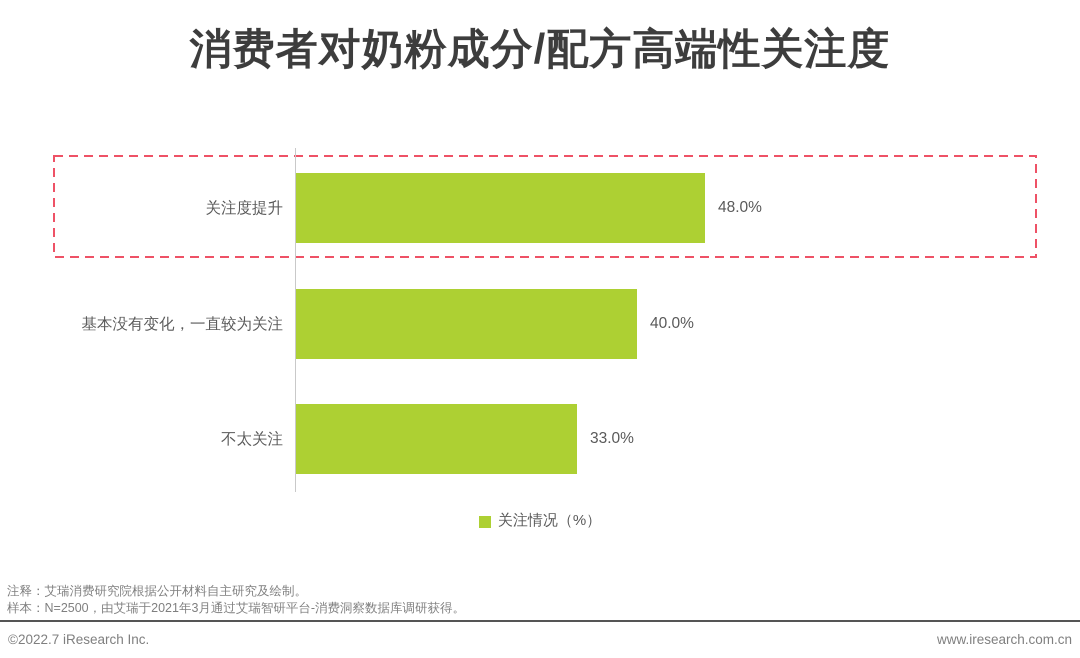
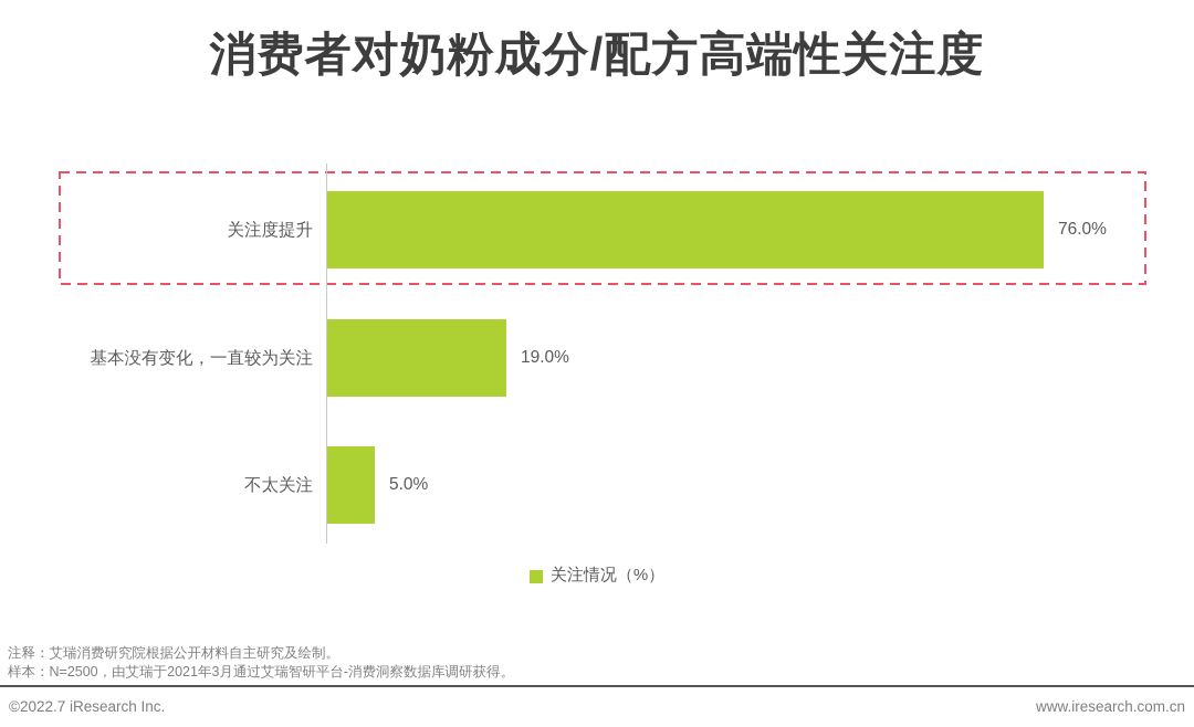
关注度提升: 48.0% -> 76.0%
基本没有变化，一直较为关注: 40.0% -> 19.0%
不太关注: 33.0% -> 5.0%
